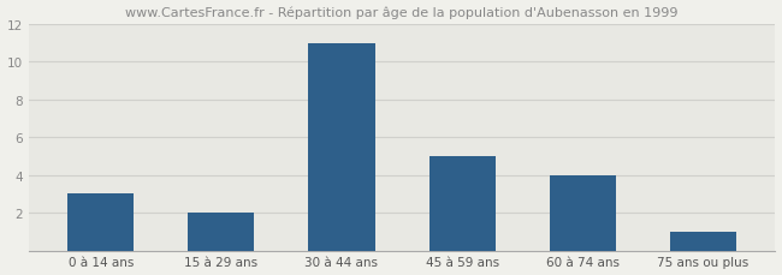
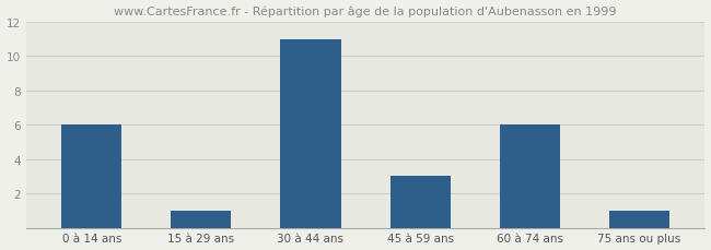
0 à 14 ans: 3 -> 6
15 à 29 ans: 2 -> 1
45 à 59 ans: 5 -> 3
60 à 74 ans: 4 -> 6
